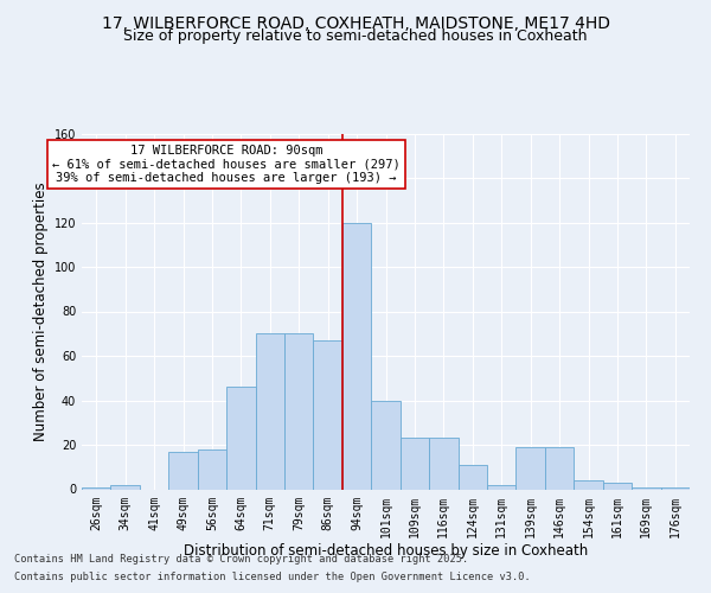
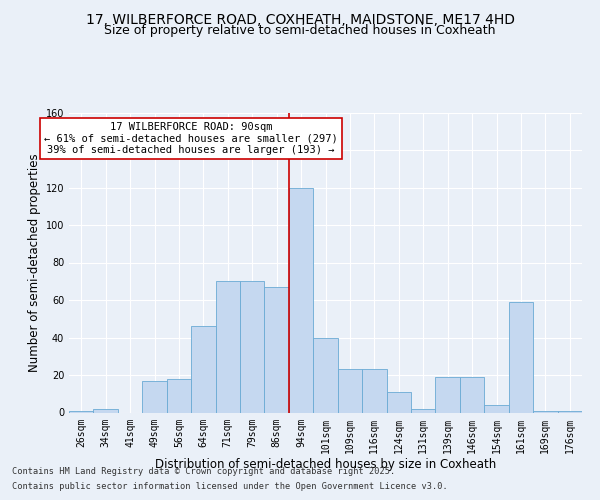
161sqm: 3 -> 59
